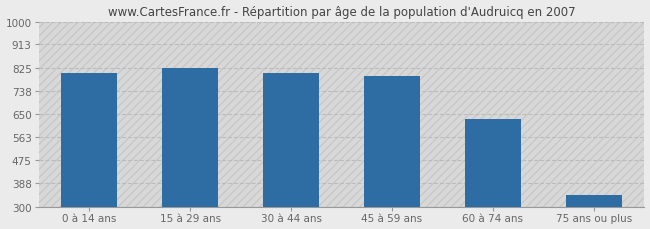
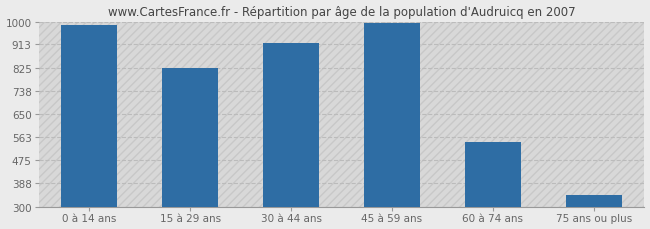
0 à 14 ans: 805 -> 985
30 à 44 ans: 805 -> 920
45 à 59 ans: 795 -> 995
60 à 74 ans: 630 -> 545
